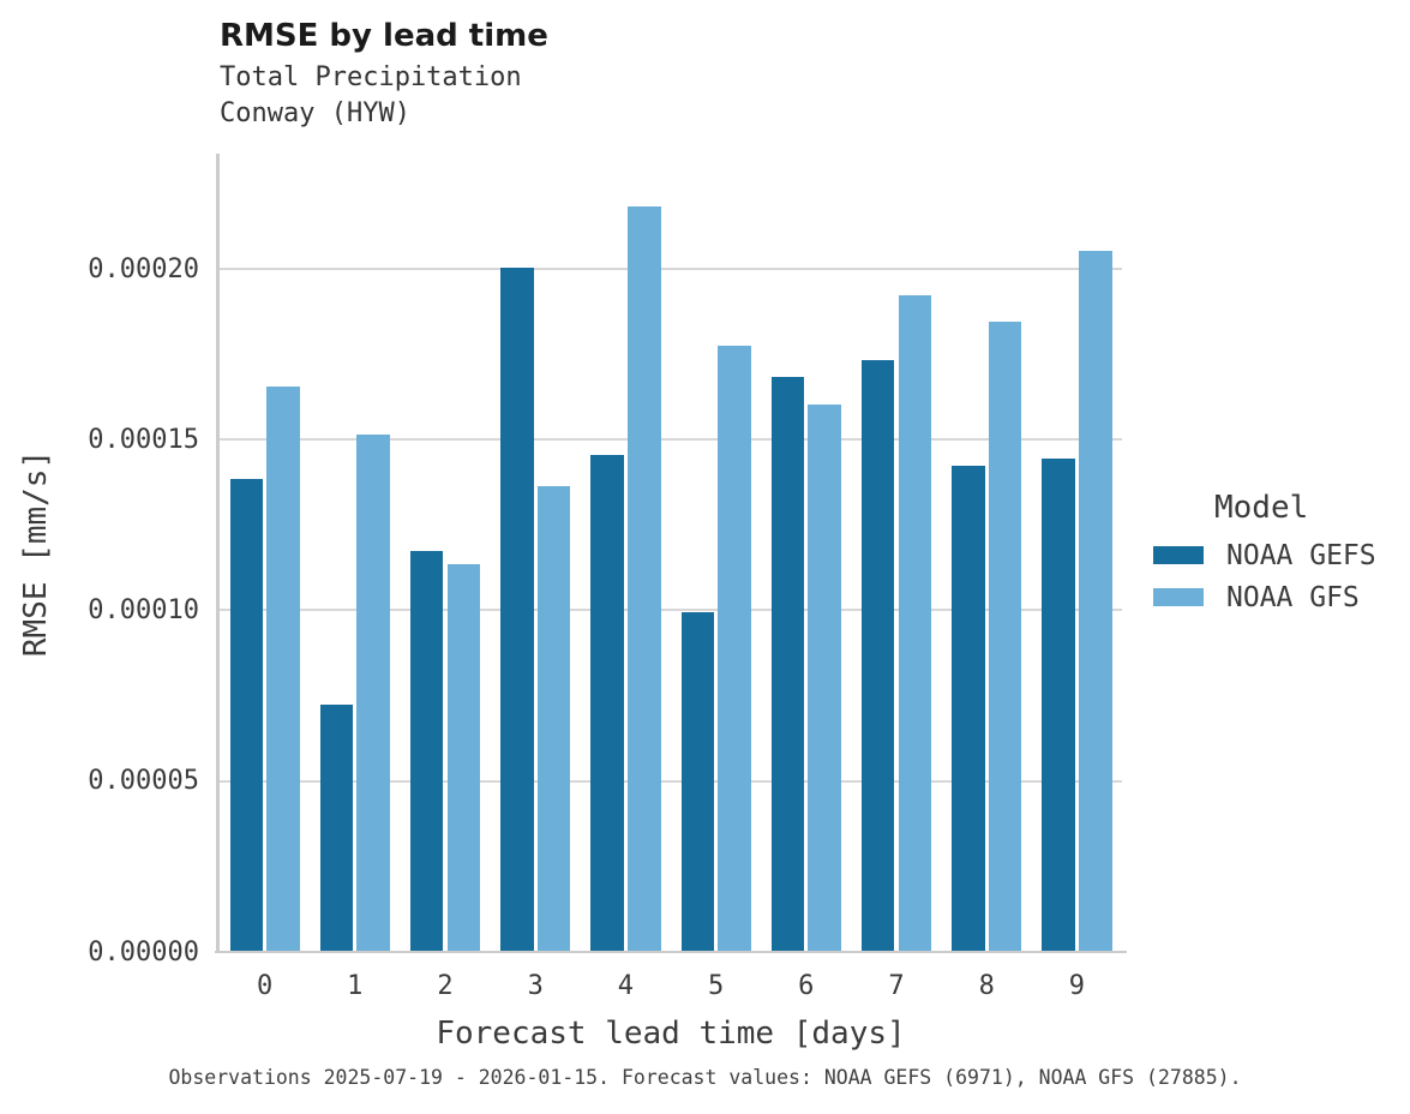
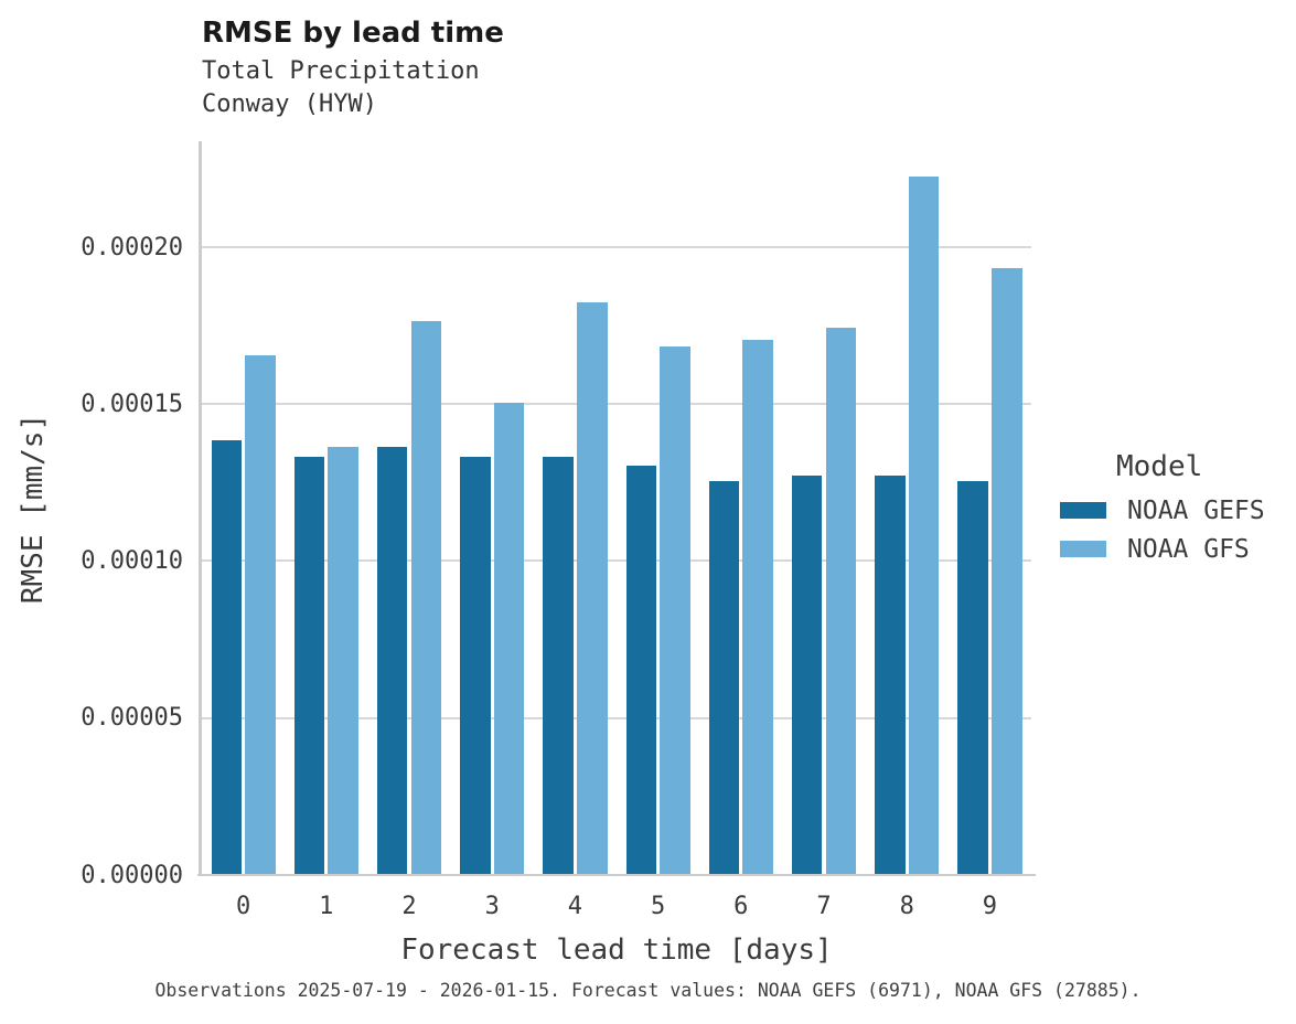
NOAA GEFS/1: 0.000072 -> 0.000133
NOAA GFS/1: 0.000151 -> 0.000136
NOAA GEFS/2: 0.000117 -> 0.000136
NOAA GFS/2: 0.000113 -> 0.000176
NOAA GEFS/3: 0.000200 -> 0.000133
NOAA GFS/3: 0.000136 -> 0.000150
NOAA GEFS/4: 0.000145 -> 0.000133
NOAA GFS/4: 0.000218 -> 0.000182
NOAA GEFS/5: 0.000099 -> 0.000130
NOAA GFS/5: 0.000177 -> 0.000168
NOAA GEFS/6: 0.000168 -> 0.000125
NOAA GFS/6: 0.000160 -> 0.000170
NOAA GEFS/7: 0.000173 -> 0.000127
NOAA GFS/7: 0.000192 -> 0.000174
NOAA GEFS/8: 0.000142 -> 0.000127
NOAA GFS/8: 0.000184 -> 0.000222
NOAA GEFS/9: 0.000144 -> 0.000125
NOAA GFS/9: 0.000205 -> 0.000193
